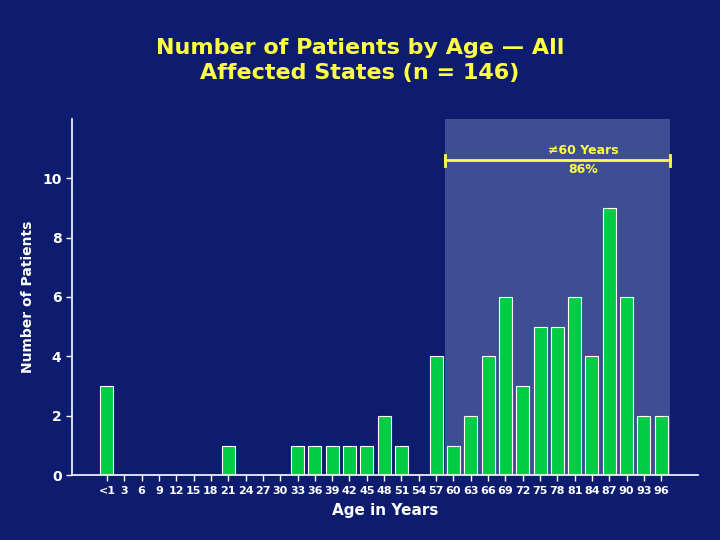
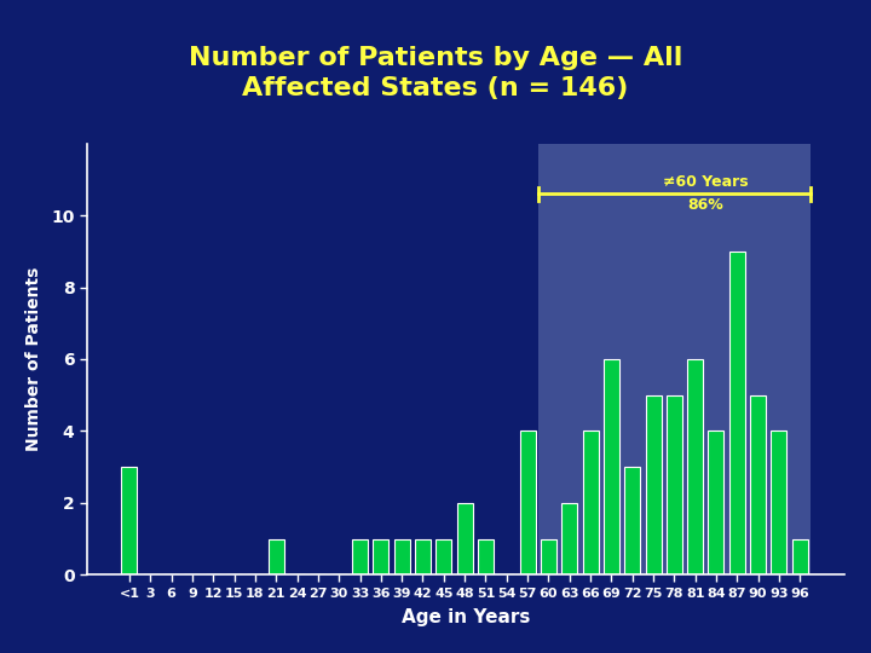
90: 6 -> 5
93: 2 -> 4
96: 2 -> 1
